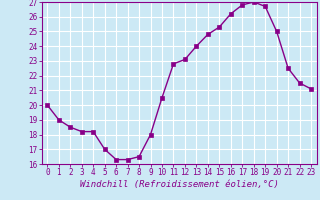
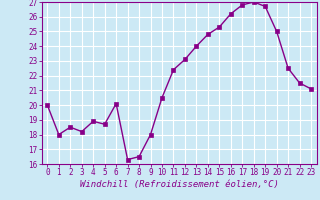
1: 19.0 -> 18.0
4: 18.2 -> 18.9
5: 17.0 -> 18.7
6: 16.3 -> 20.1
11: 22.8 -> 22.4
